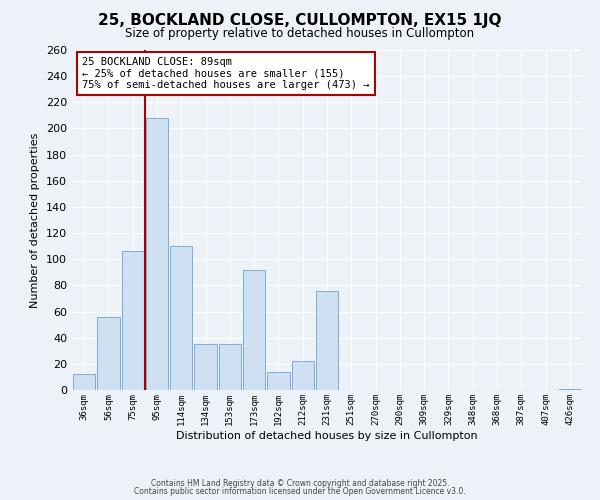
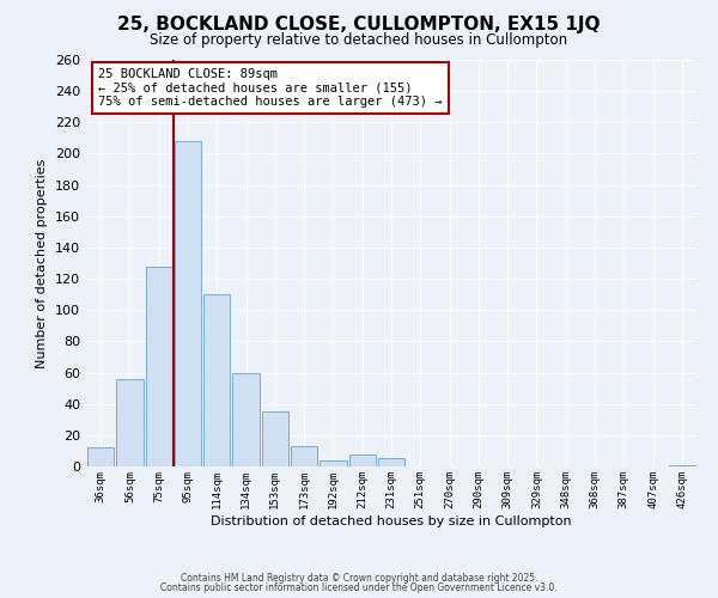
75sqm: 106 -> 128
134sqm: 35 -> 60
173sqm: 92 -> 13
192sqm: 14 -> 4
212sqm: 22 -> 8
231sqm: 76 -> 5
